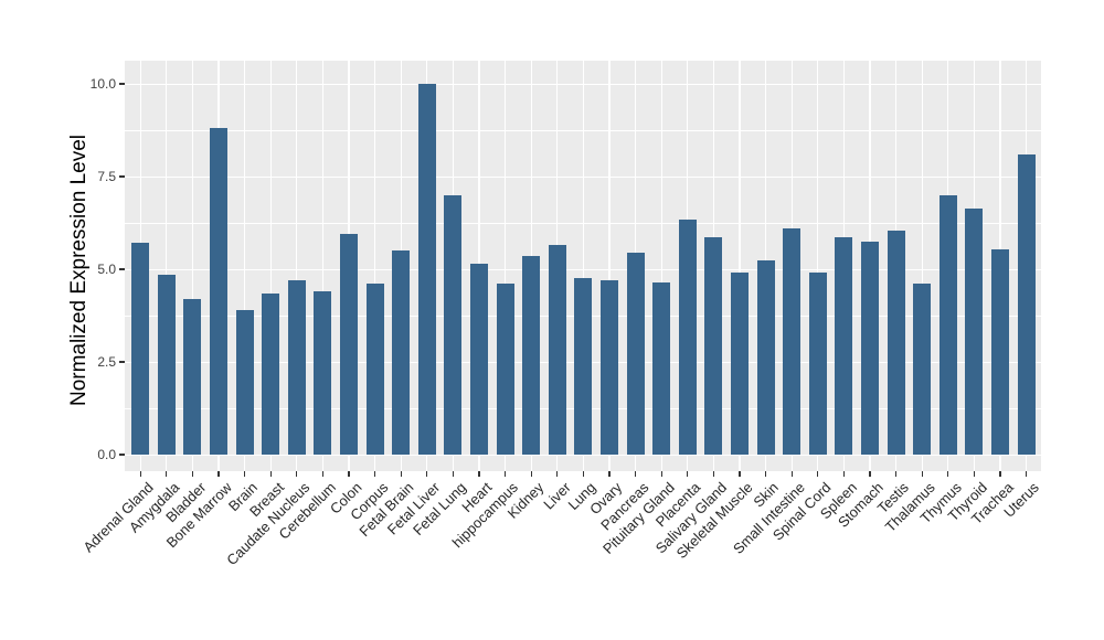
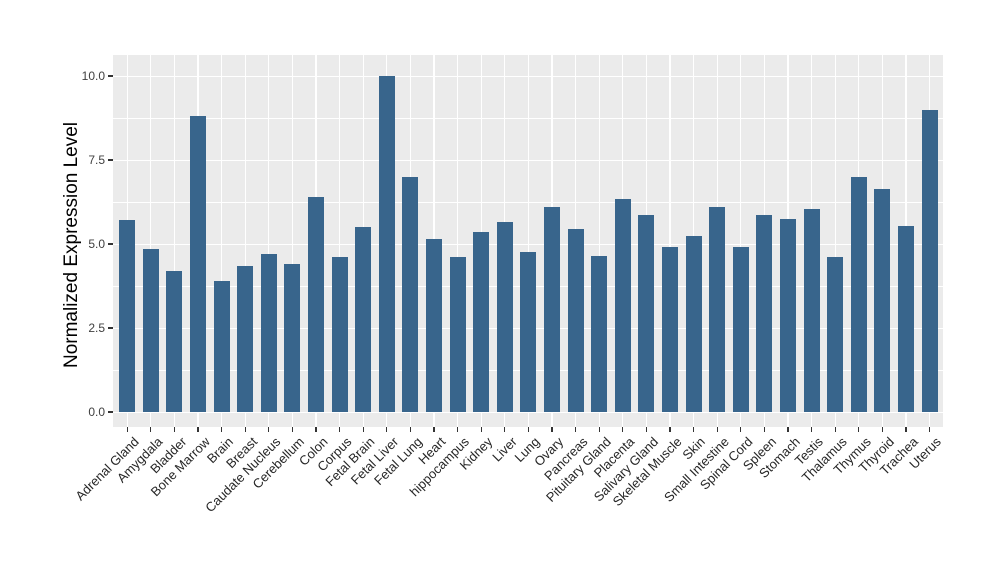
Colon: 6.0 -> 6.4
Ovary: 4.7 -> 6.1
Uterus: 8.1 -> 9.0
